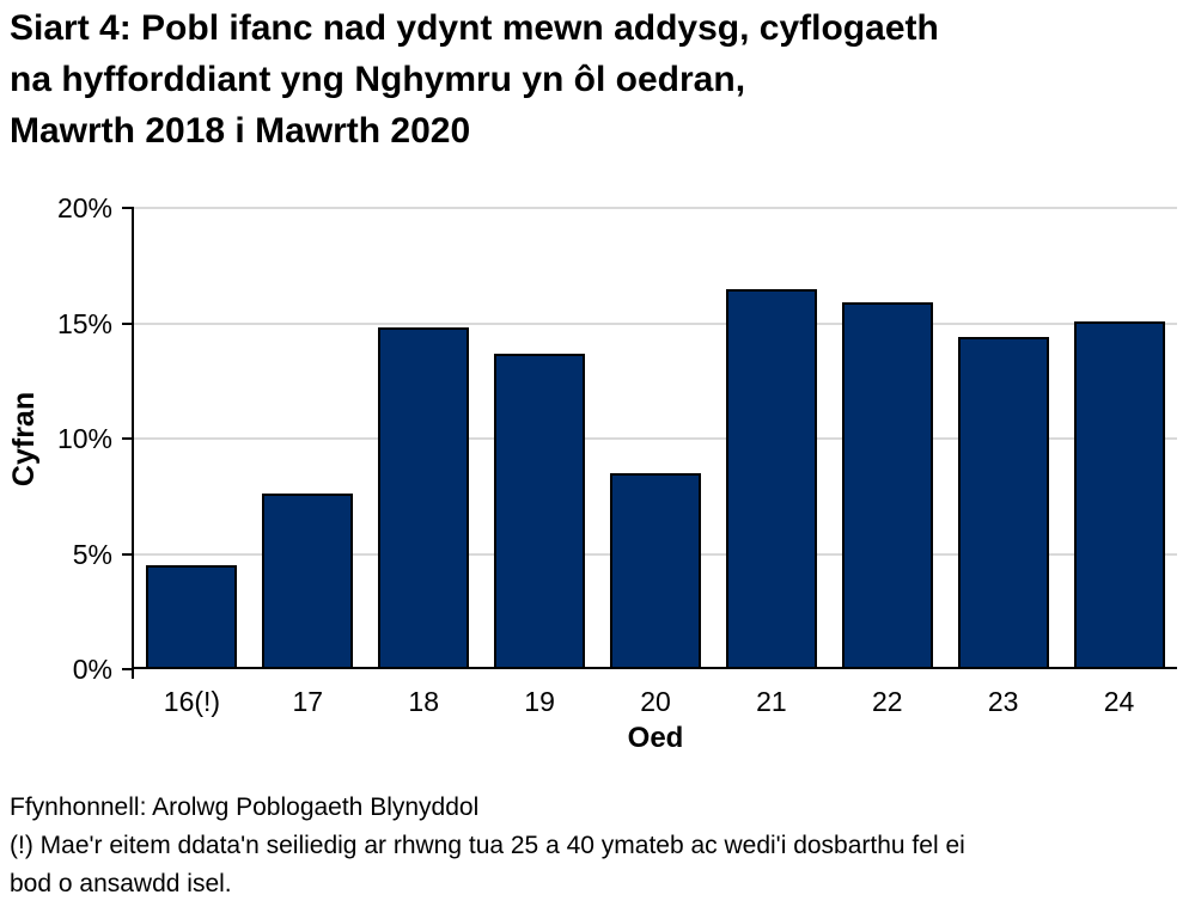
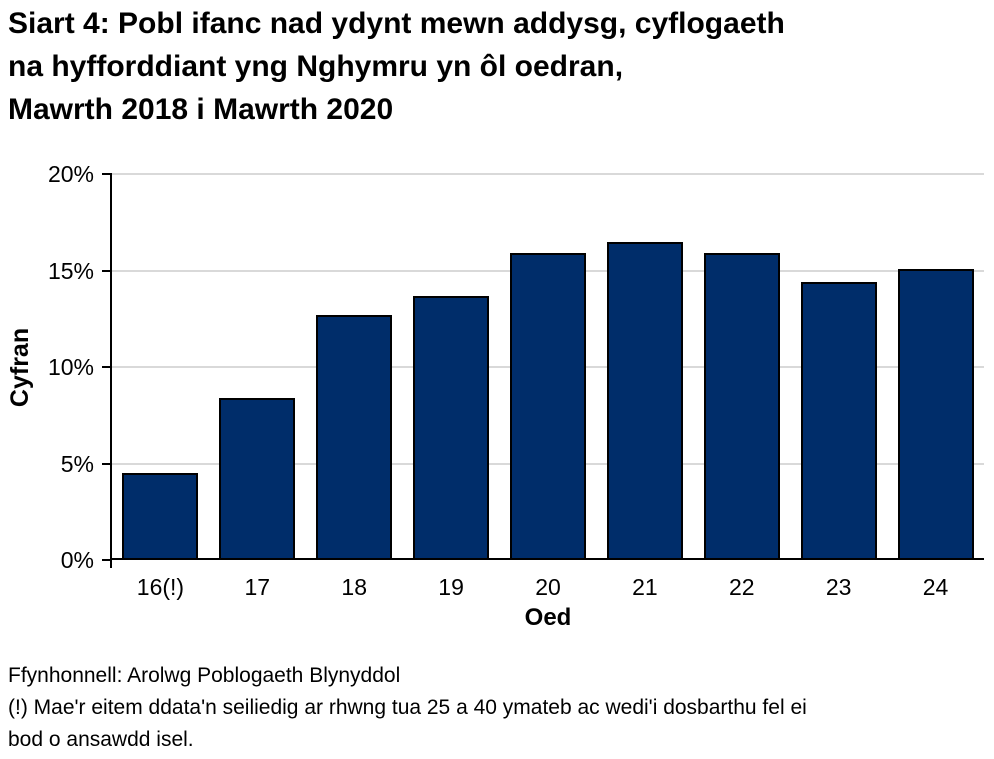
17: 7.6% -> 8.4%
18: 14.8% -> 12.7%
20: 8.5% -> 15.9%
